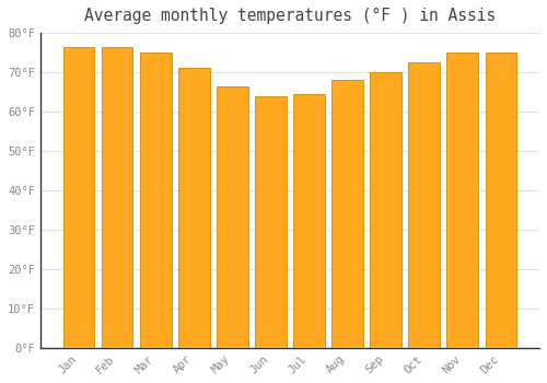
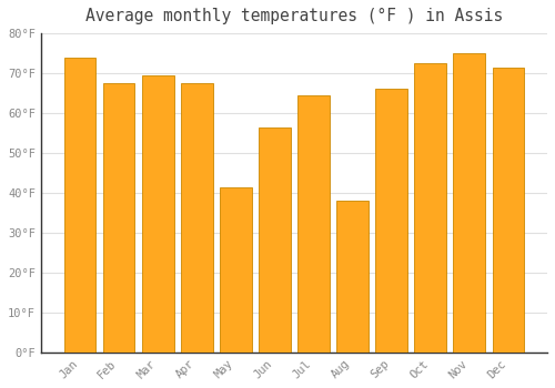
Jan: 76.5°F -> 74.0°F
Feb: 76.5°F -> 67.5°F
Mar: 75.0°F -> 69.5°F
Apr: 71.0°F -> 67.5°F
May: 66.5°F -> 41.5°F
Jun: 64.0°F -> 56.5°F
Aug: 68.0°F -> 38.0°F
Sep: 70.0°F -> 66.0°F
Dec: 75.0°F -> 71.5°F
